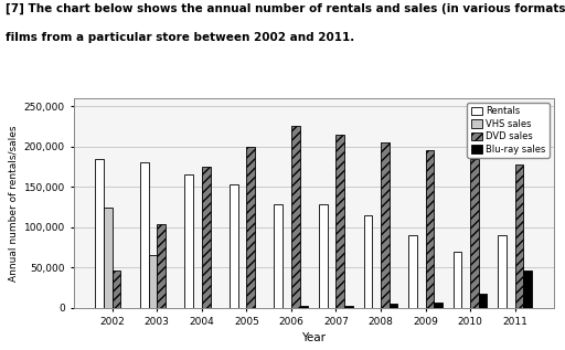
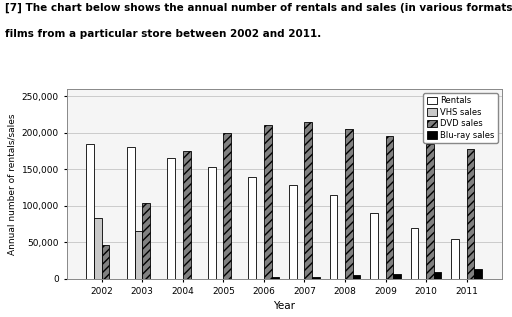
VHS sales/2002: 124,000 -> 84,000
Rentals/2006: 128,000 -> 140,000
DVD sales/2006: 226,000 -> 210,000
Blu-ray sales/2010: 18,000 -> 9,000
Rentals/2011: 90,000 -> 55,000
Blu-ray sales/2011: 46,000 -> 13,000
